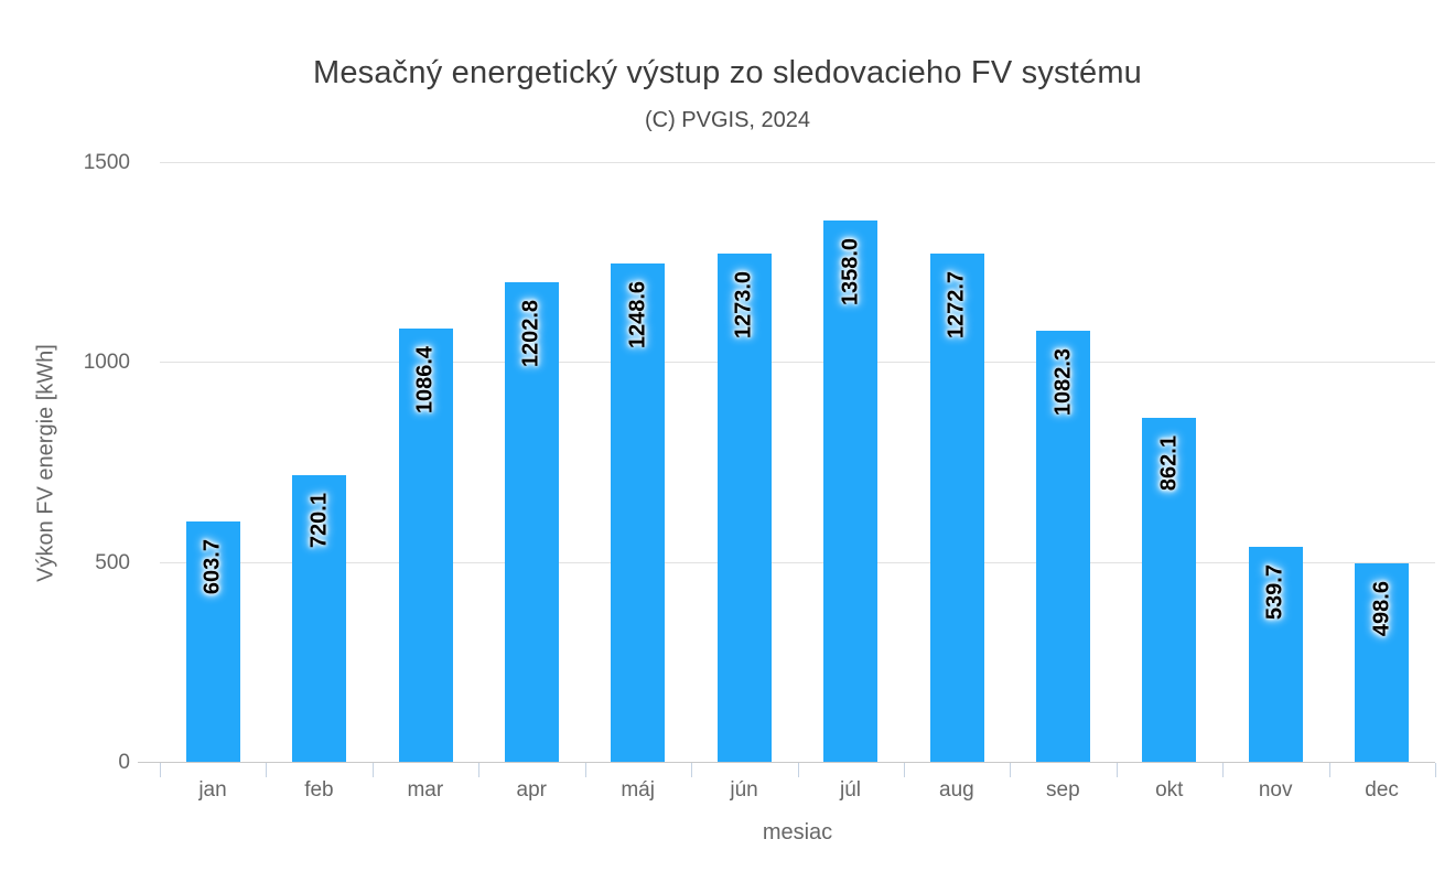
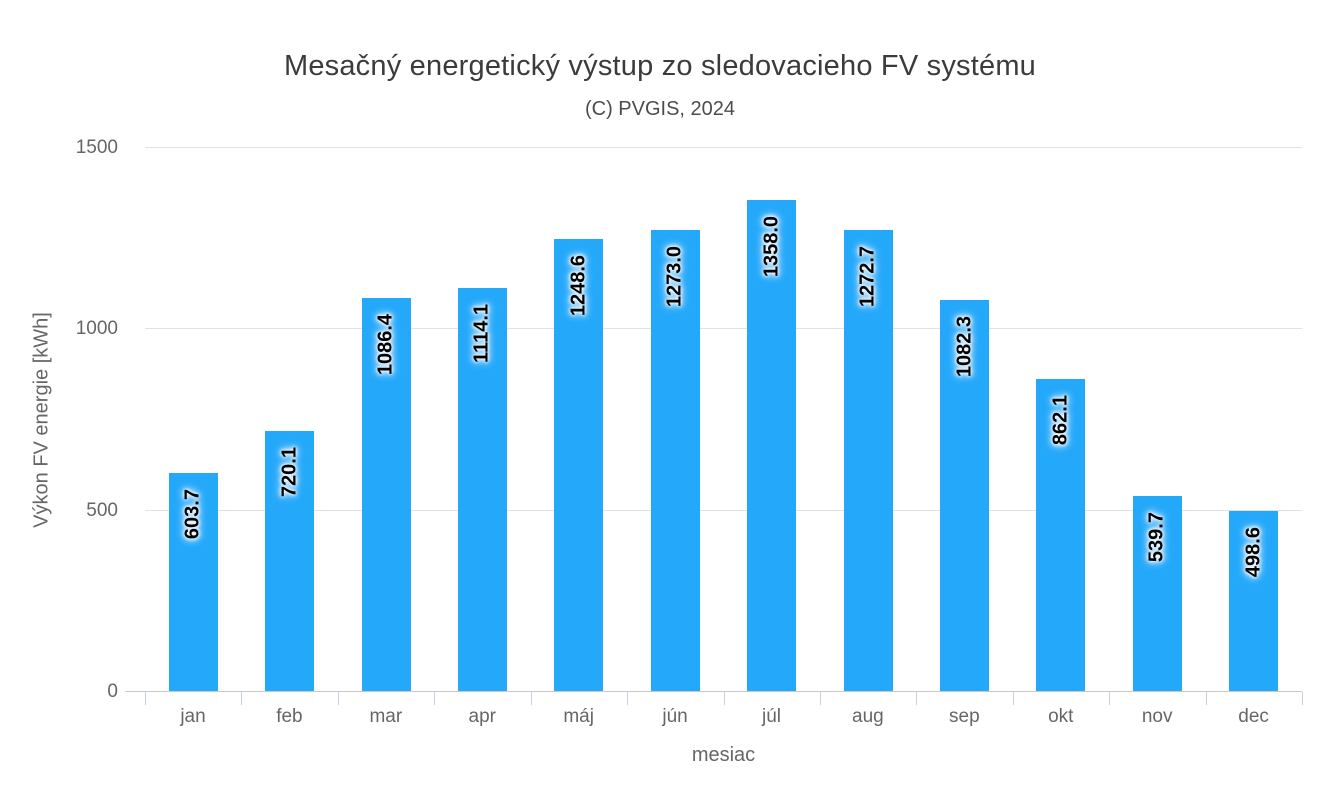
apr: 1202.8 -> 1114.1
